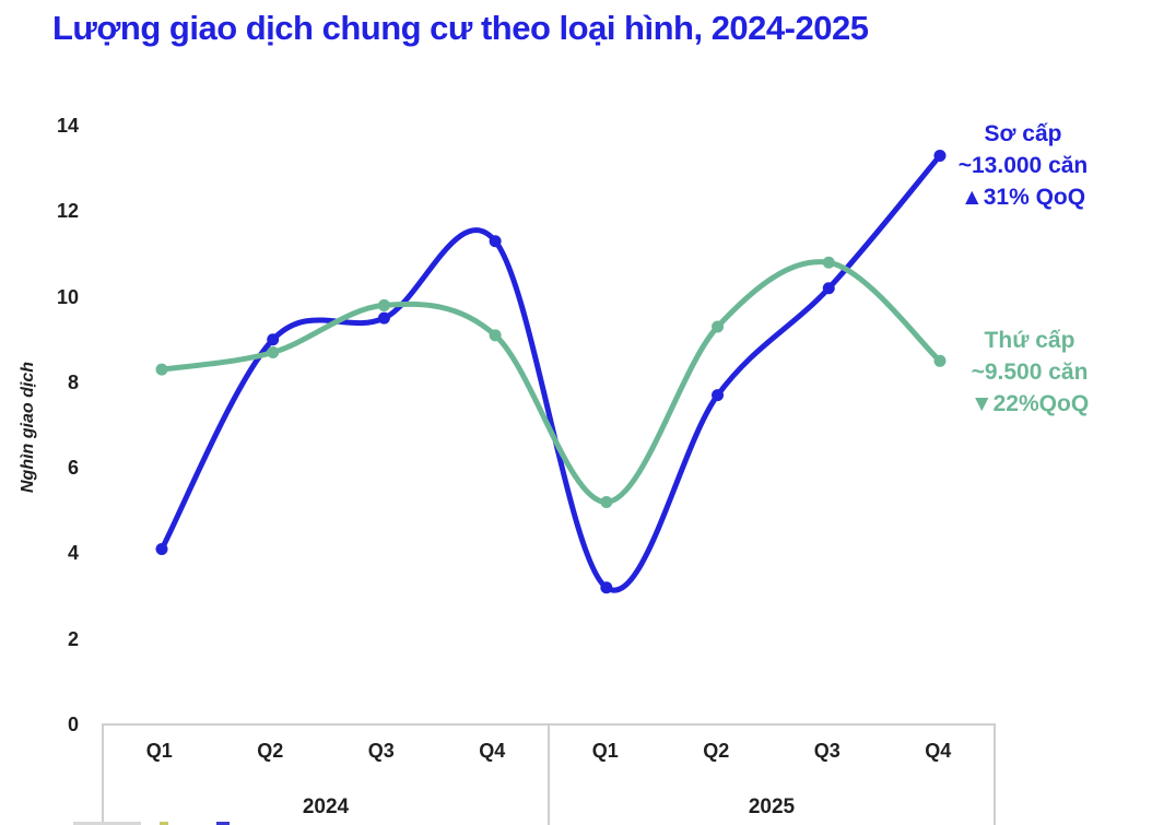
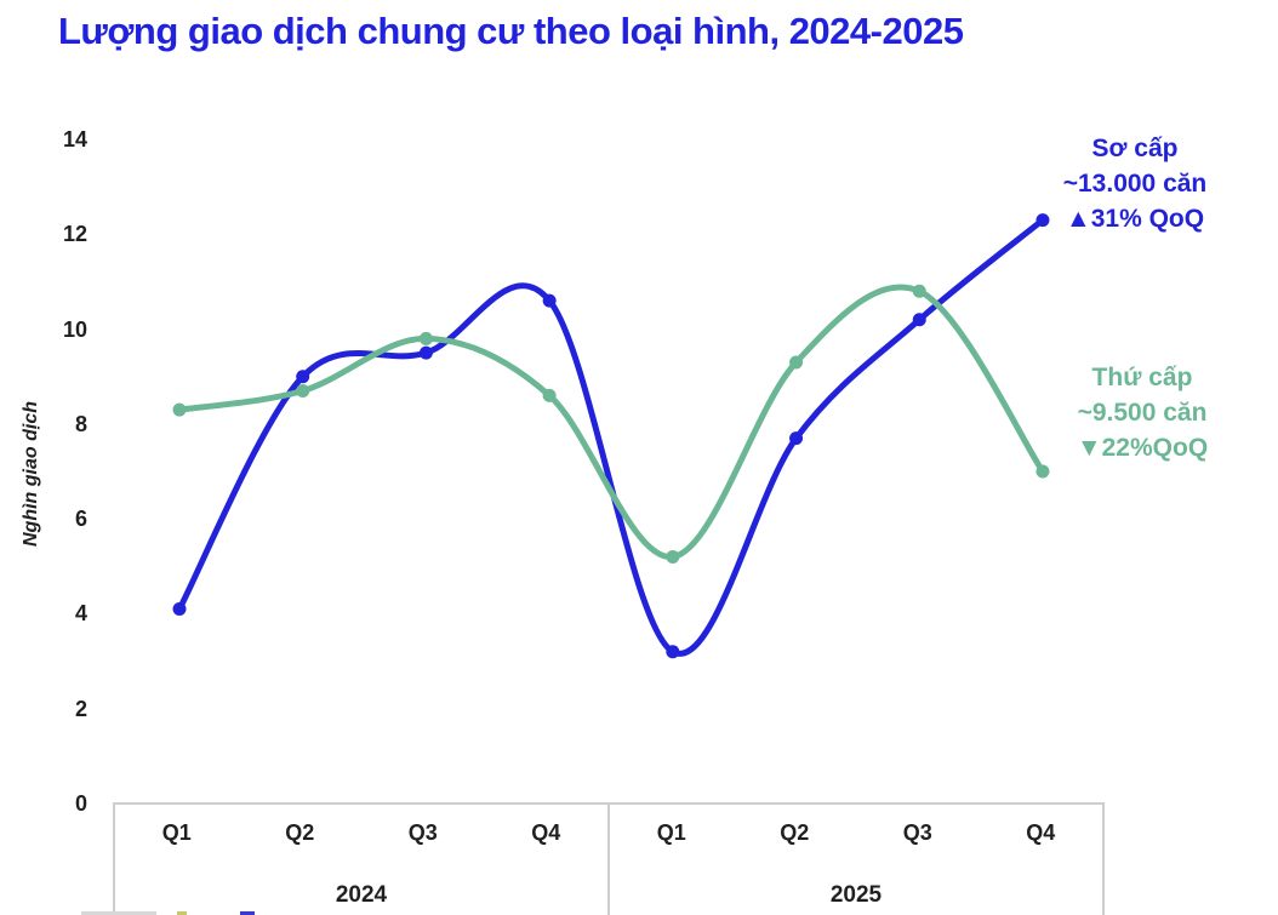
Sơ cấp/Q4 2024: 11.3 -> 10.6
Thứ cấp/Q4 2024: 9.1 -> 8.6
Sơ cấp/Q4 2025: 13.3 -> 12.3
Thứ cấp/Q4 2025: 8.5 -> 7.0
